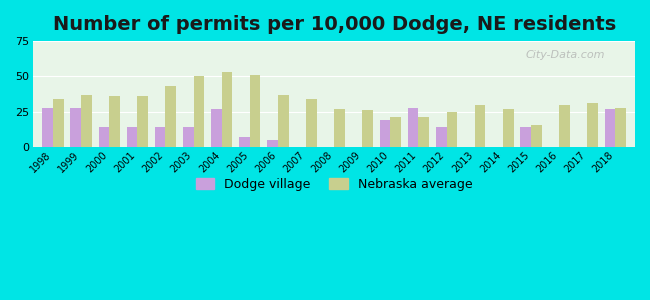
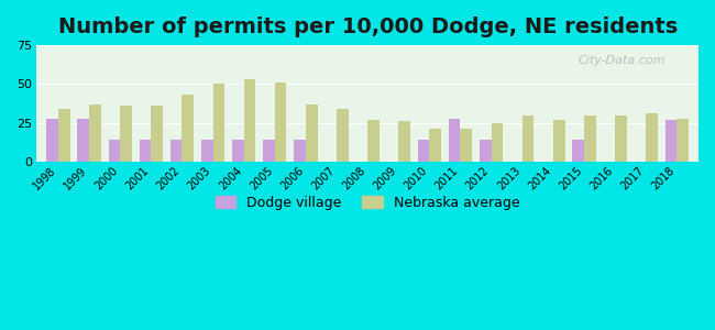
Dodge village/2004: 27 -> 14
Dodge village/2005: 7 -> 14
Dodge village/2006: 5 -> 14
Dodge village/2010: 19 -> 14
Nebraska average/2015: 16 -> 30
